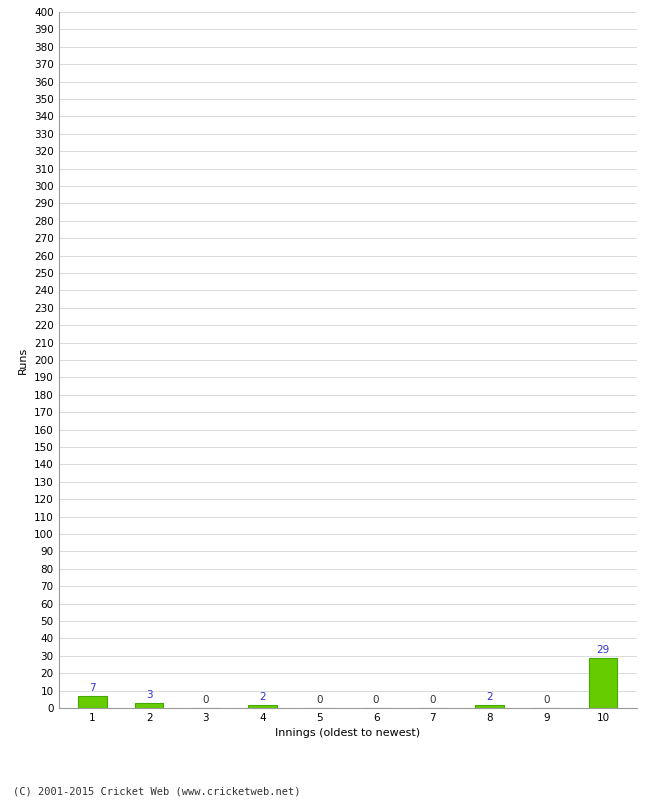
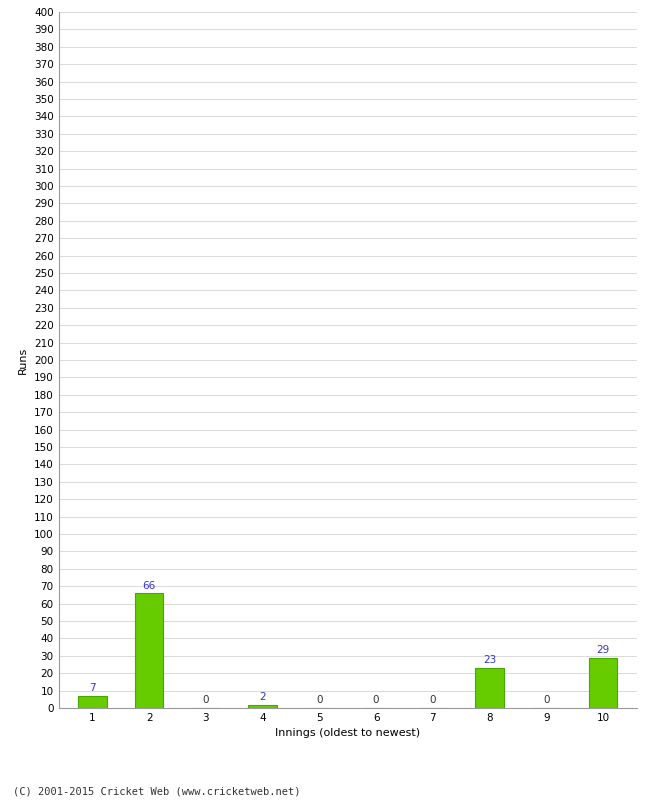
2: 3 -> 66
8: 2 -> 23
